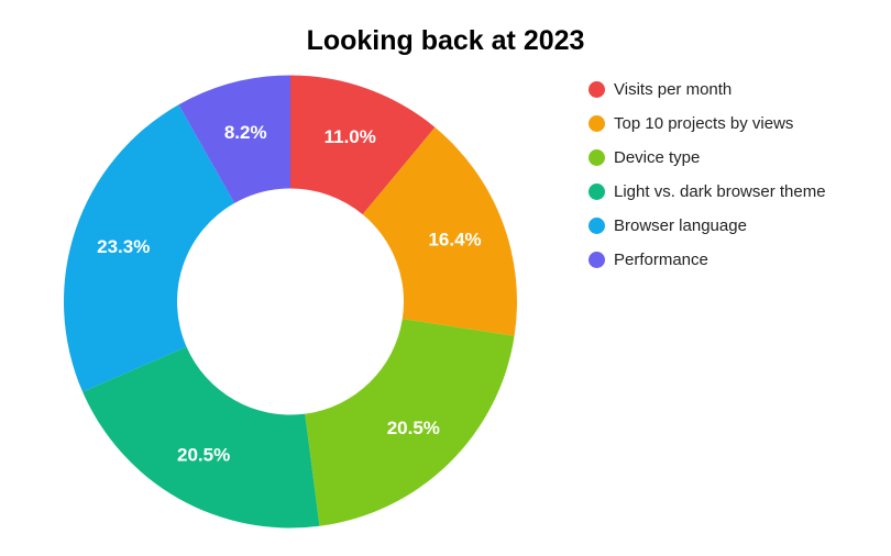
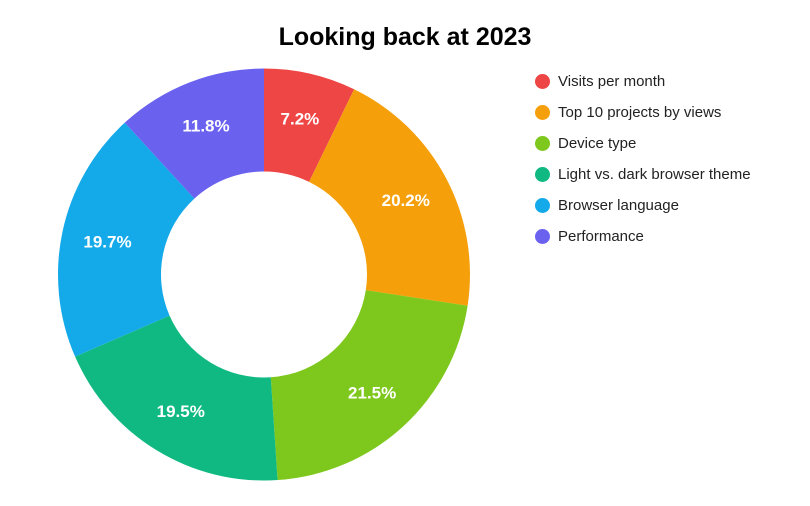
Visits per month: 11.0% -> 7.2%
Top 10 projects by views: 16.4% -> 20.2%
Device type: 20.5% -> 21.5%
Light vs. dark browser theme: 20.5% -> 19.5%
Browser language: 23.3% -> 19.7%
Performance: 8.2% -> 11.8%
